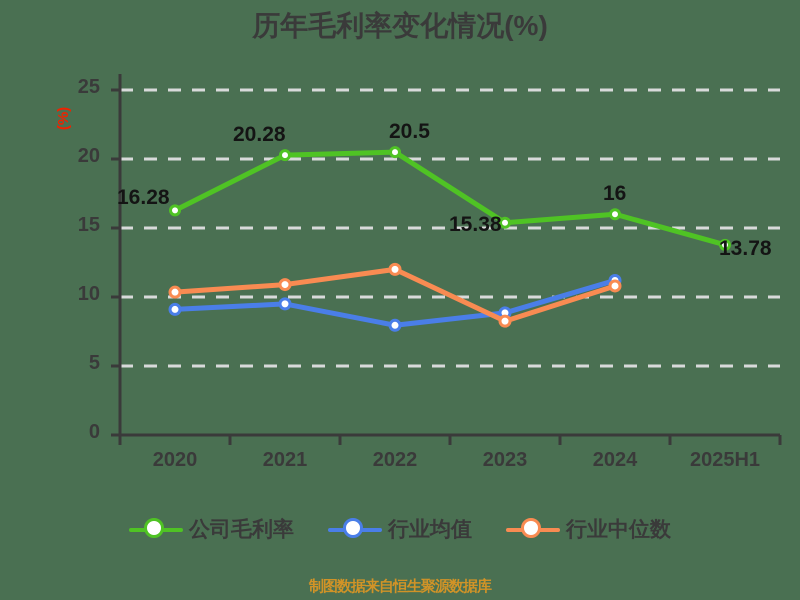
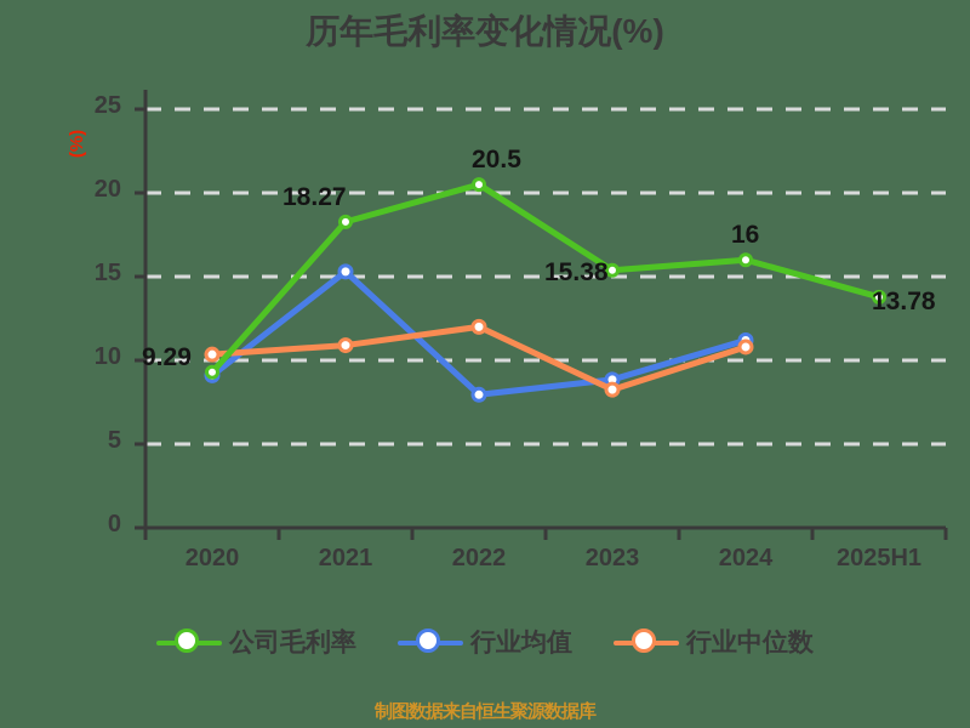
公司毛利率/2020: 16.28 -> 9.29
公司毛利率/2021: 20.28 -> 18.27
行业均值/2021: 9.5 -> 15.3
